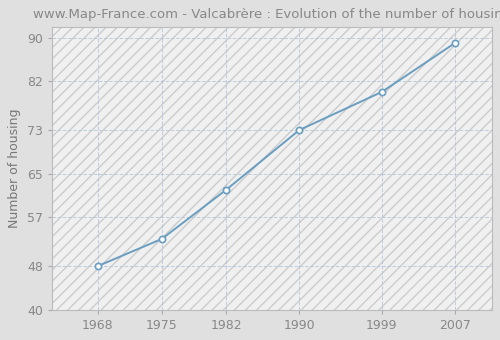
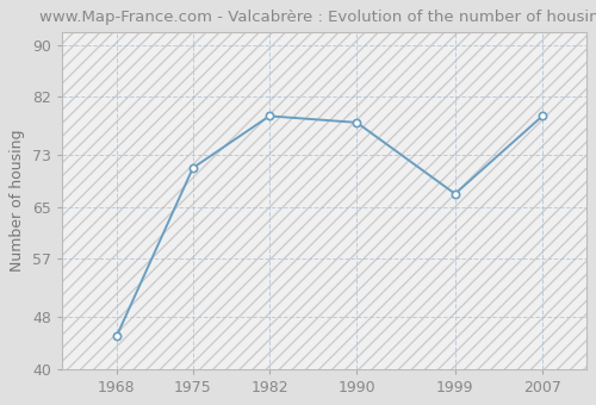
1968: 48 -> 45
1975: 53 -> 71
1982: 62 -> 79
1990: 73 -> 78
1999: 80 -> 67
2007: 89 -> 79
